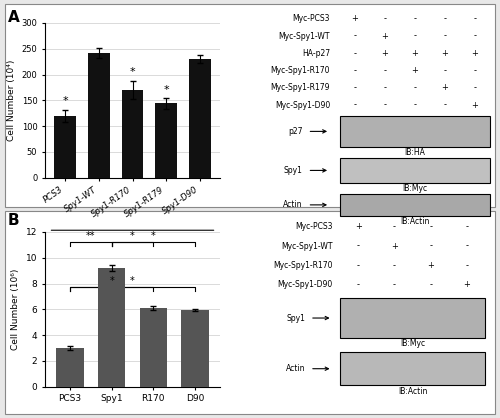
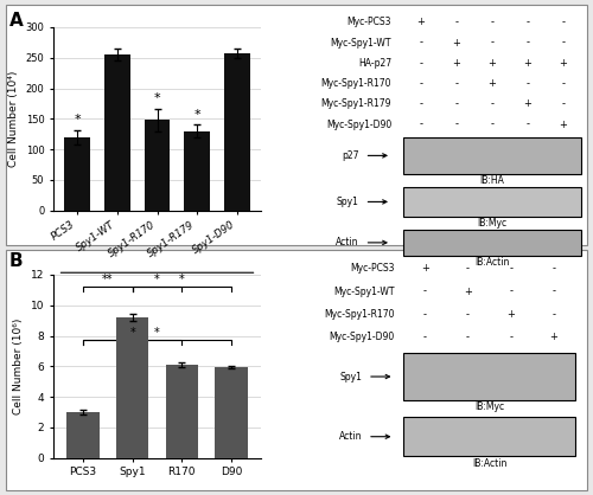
Spy1-WT: 242 -> 255
Spy1-R170: 170 -> 148
Spy1-R179: 144 -> 130
Spy1-D90: 230 -> 258
